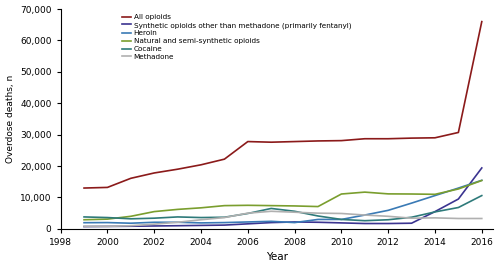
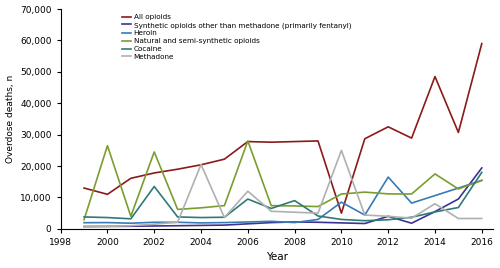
All opioids/2000: 13,200 -> 11,000
Natural and semi-synthetic opioids/2000: 3,100 -> 26,500
Natural and semi-synthetic opioids/2002: 5,500 -> 24,500
Cocaine/2002: 3,400 -> 13,500
Methadone/2004: 2,900 -> 20,500
Natural and semi-synthetic opioids/2006: 7,500 -> 28,000
Cocaine/2006: 4,900 -> 9,500
Methadone/2006: 5,000 -> 12,000
Cocaine/2008: 5,600 -> 9,000
All opioids/2010: 28,100 -> 5,000
Heroin/2010: 3,000 -> 8,500
Methadone/2010: 4,900 -> 25,000
All opioids/2012: 28,700 -> 32,500
Synthetic opioids other than methadone (primarily fentanyl)/2012: 1,700 -> 4,000
Heroin/2012: 5,900 -> 16,500
All opioids/2014: 29,000 -> 48,500
Natural and semi-synthetic opioids/2014: 11,000 -> 17,500
Methadone/2014: 3,500 -> 8,000
All opioids/2016: 66,000 -> 59,000
Cocaine/2016: 10,600 -> 18,000
